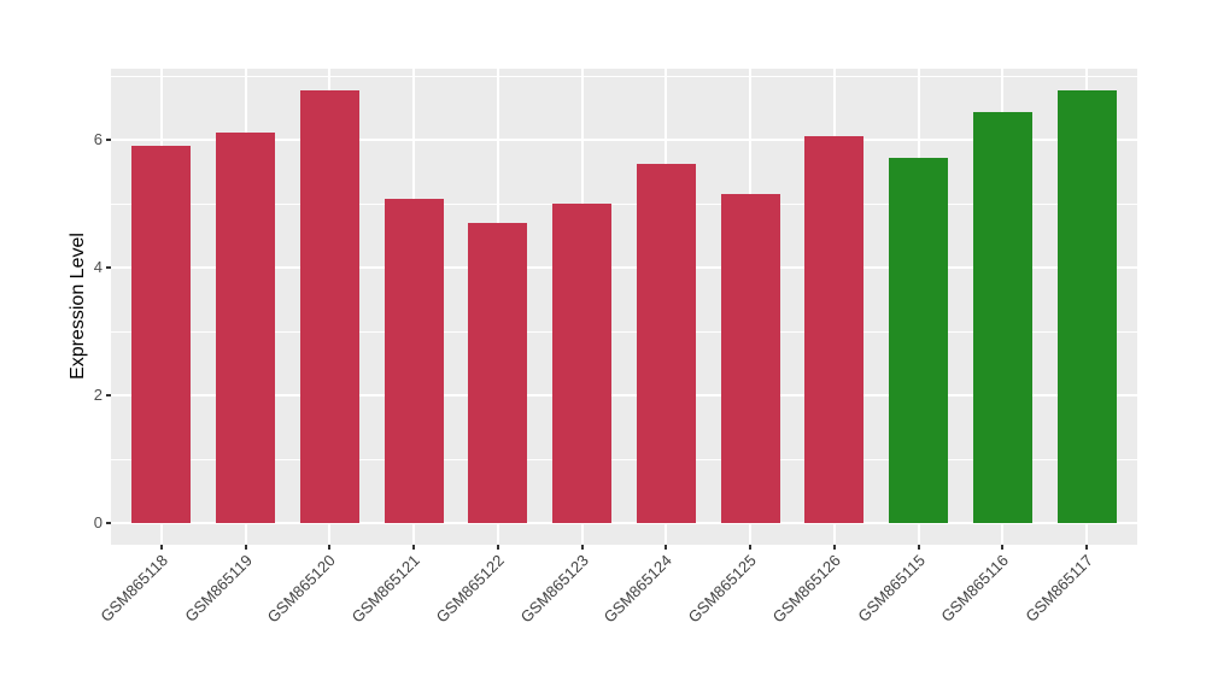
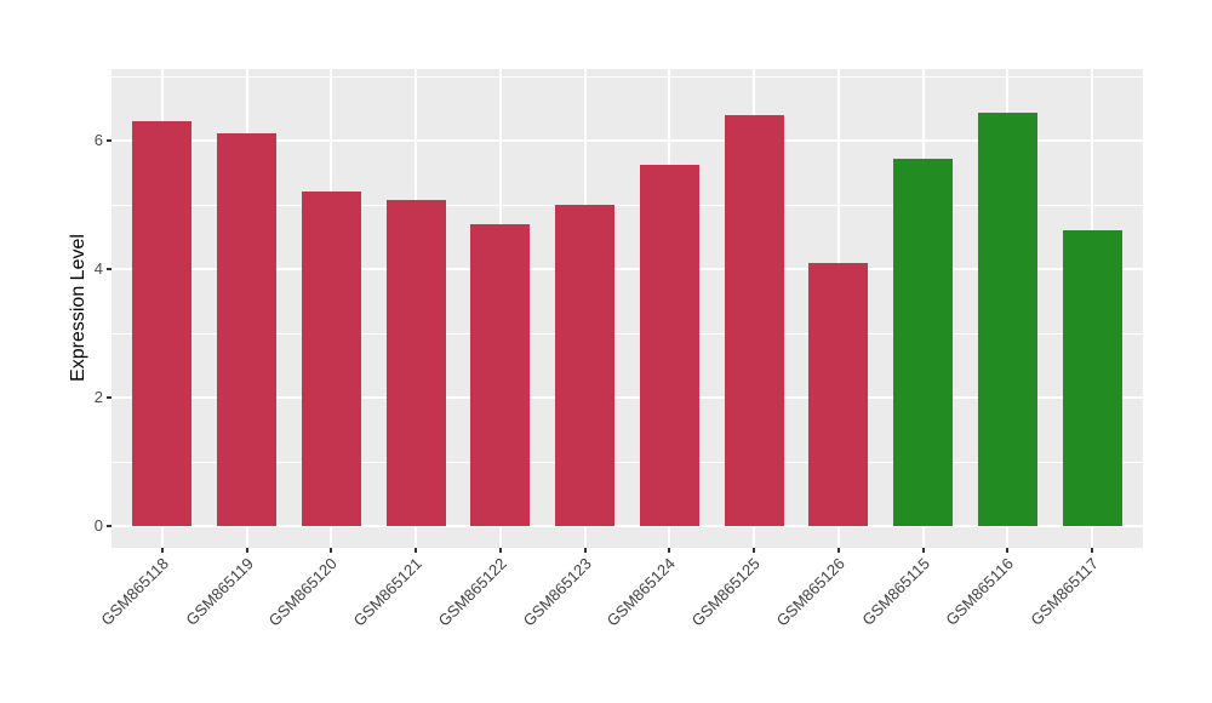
GSM865118: 5.9 -> 6.3
GSM865120: 6.8 -> 5.2
GSM865125: 5.2 -> 6.4
GSM865126: 6.1 -> 4.1
GSM865117: 6.8 -> 4.6
